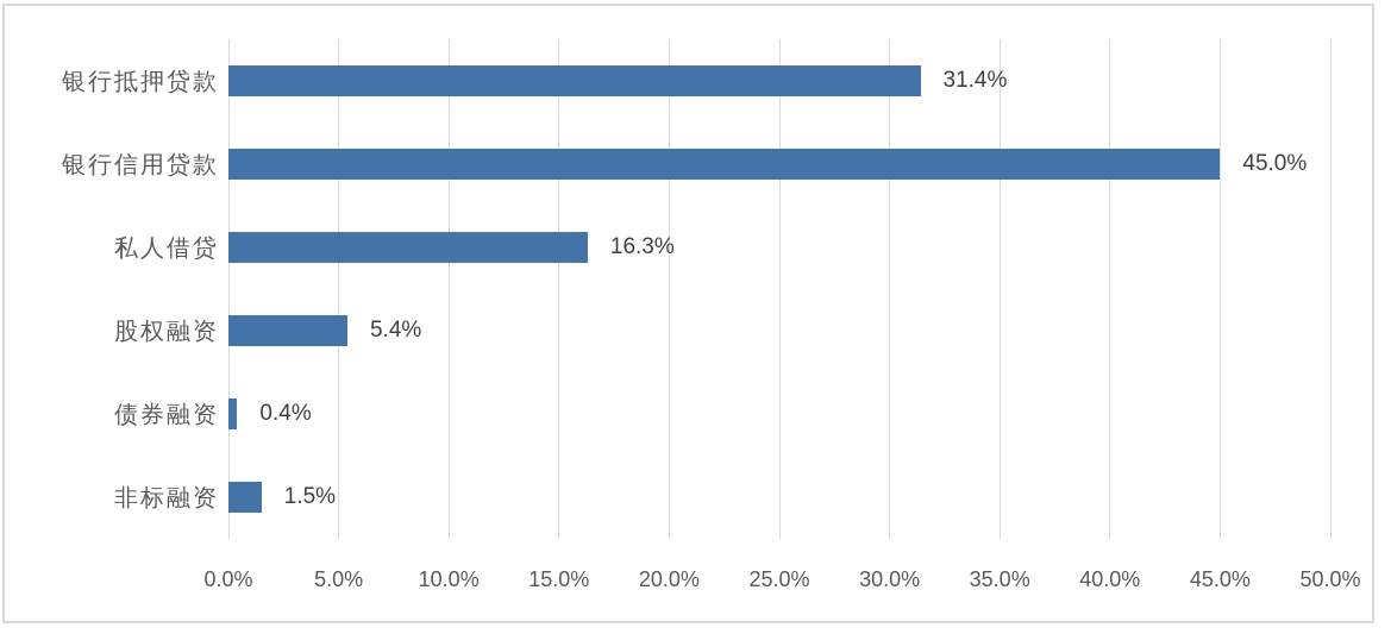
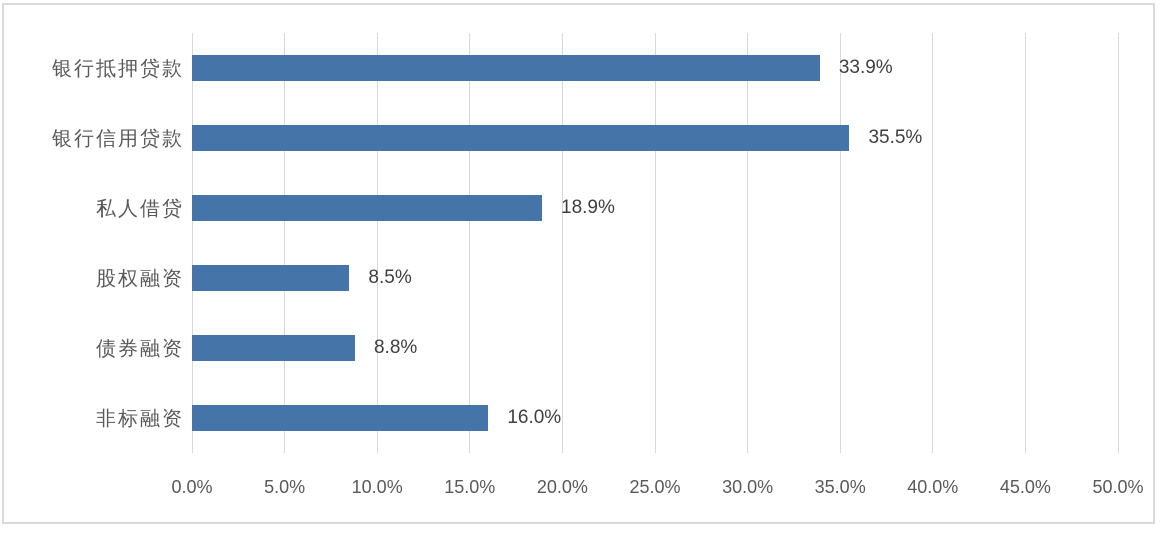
银行抵押贷款: 31.4% -> 33.9%
银行信用贷款: 45.0% -> 35.5%
私人借贷: 16.3% -> 18.9%
股权融资: 5.4% -> 8.5%
债券融资: 0.4% -> 8.8%
非标融资: 1.5% -> 16.0%
